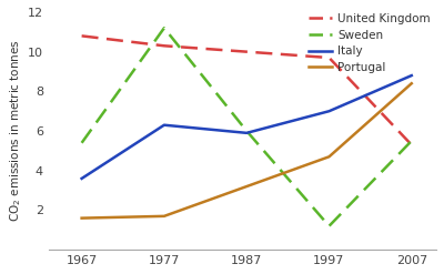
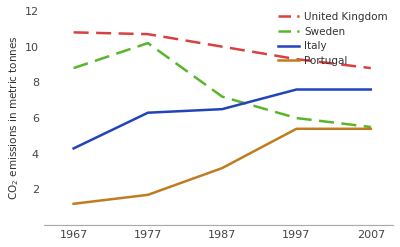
Sweden/1967: 5.4 -> 8.8
Italy/1967: 3.6 -> 4.3
Portugal/1967: 1.6 -> 1.2
United Kingdom/1977: 10.3 -> 10.7
Sweden/1977: 11.2 -> 10.2
Sweden/1987: 6.0 -> 7.2
Italy/1987: 5.9 -> 6.5
United Kingdom/1997: 9.7 -> 9.3
Sweden/1997: 1.2 -> 6.0
Italy/1997: 7.0 -> 7.6
Portugal/1997: 4.7 -> 5.4
United Kingdom/2007: 5.3 -> 8.8
Italy/2007: 8.8 -> 7.6
Portugal/2007: 8.4 -> 5.4
